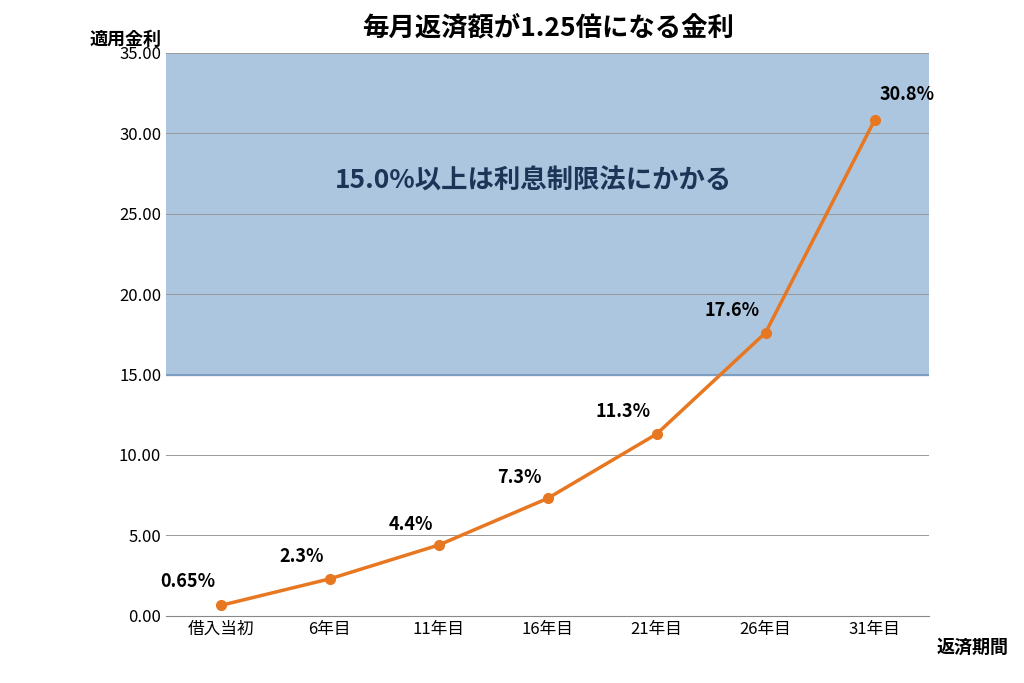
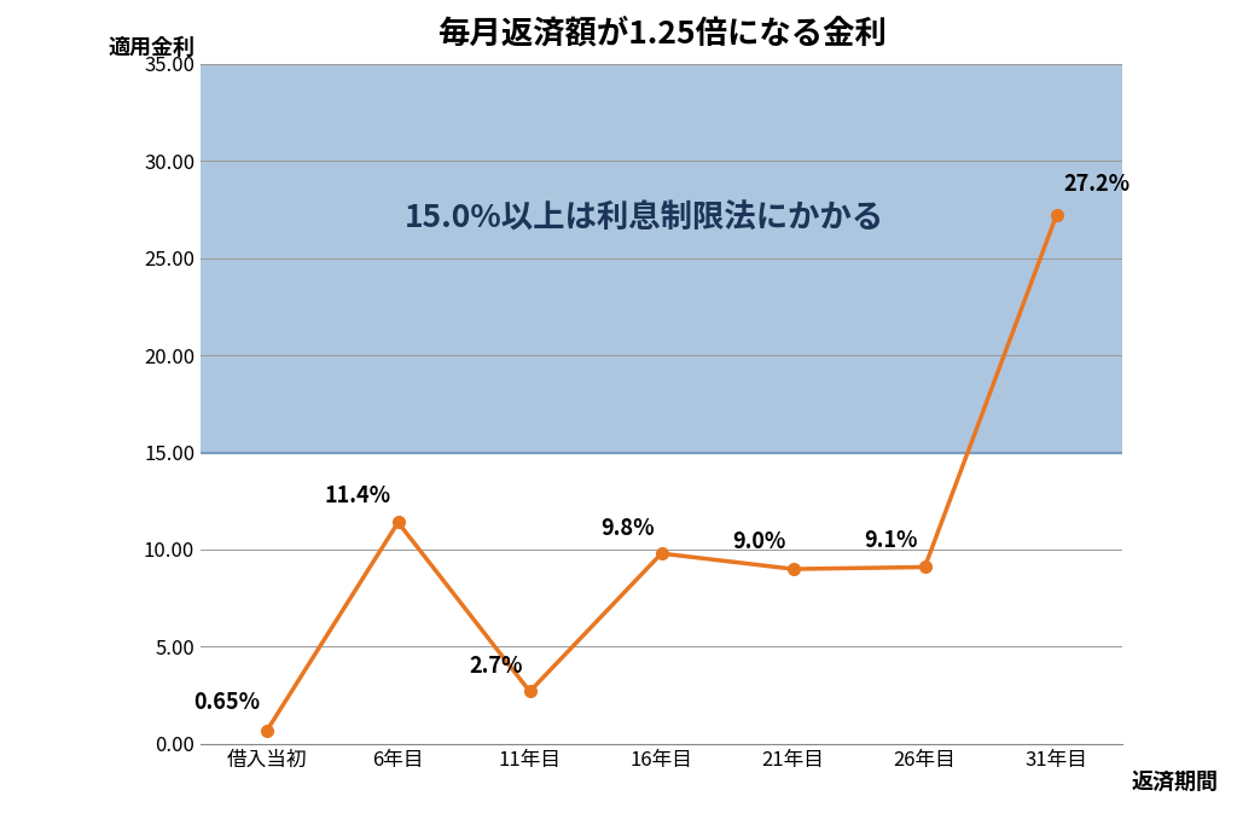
6年目: 2.3% -> 11.4%
11年目: 4.4% -> 2.7%
16年目: 7.3% -> 9.8%
21年目: 11.3% -> 9.0%
26年目: 17.6% -> 9.1%
31年目: 30.8% -> 27.2%
